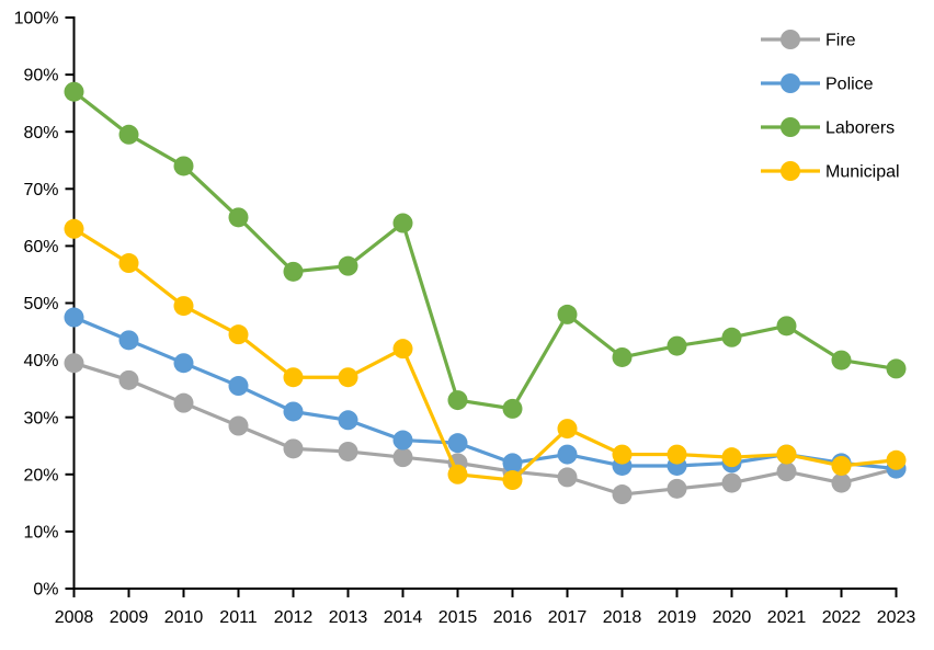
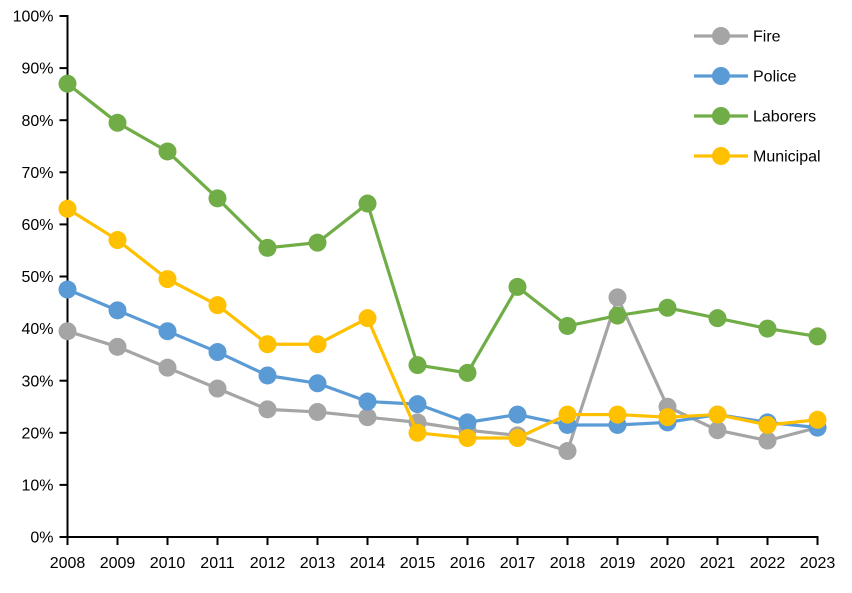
Municipal/2017: 28% -> 19%
Fire/2019: 18% -> 46%
Fire/2020: 18% -> 25%
Laborers/2021: 46% -> 42%
